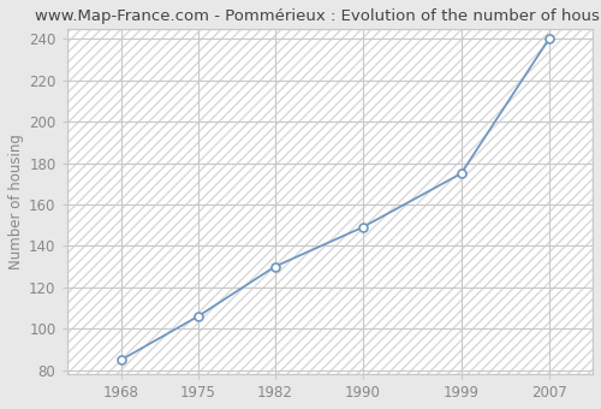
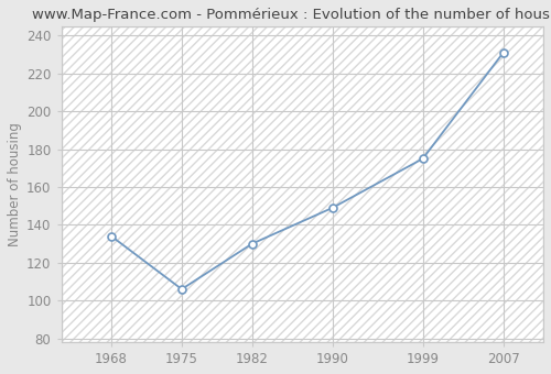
1968: 85 -> 134
2007: 240 -> 231
